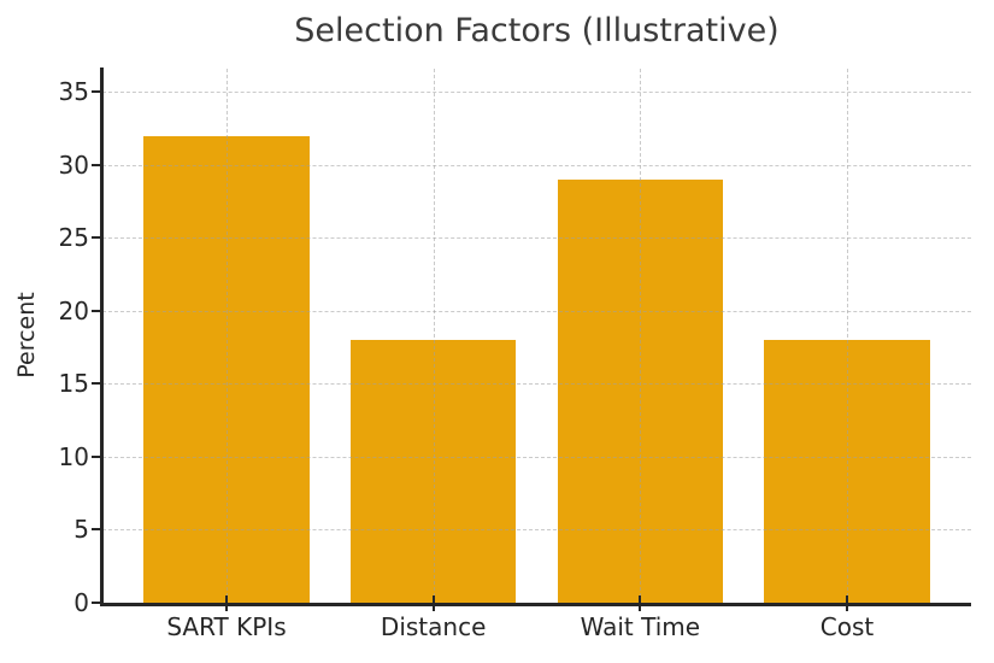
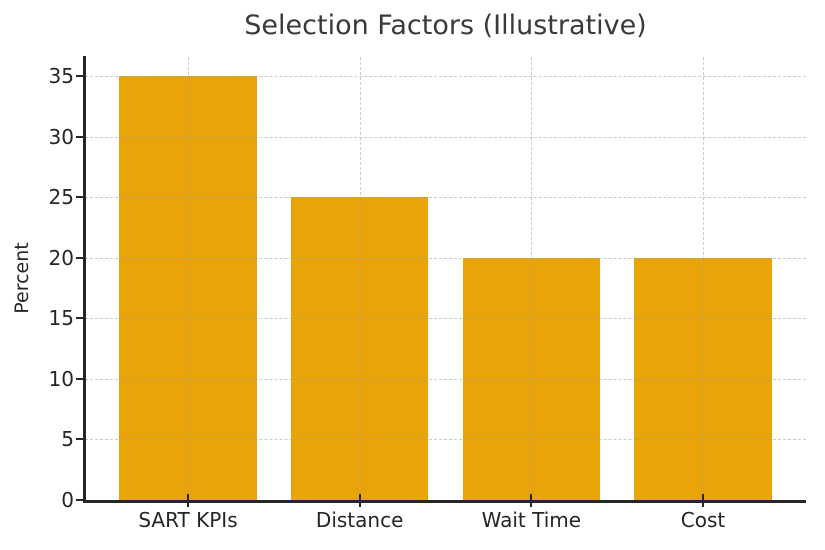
SART KPIs: 32 -> 35
Distance: 18 -> 25
Wait Time: 29 -> 20
Cost: 18 -> 20
